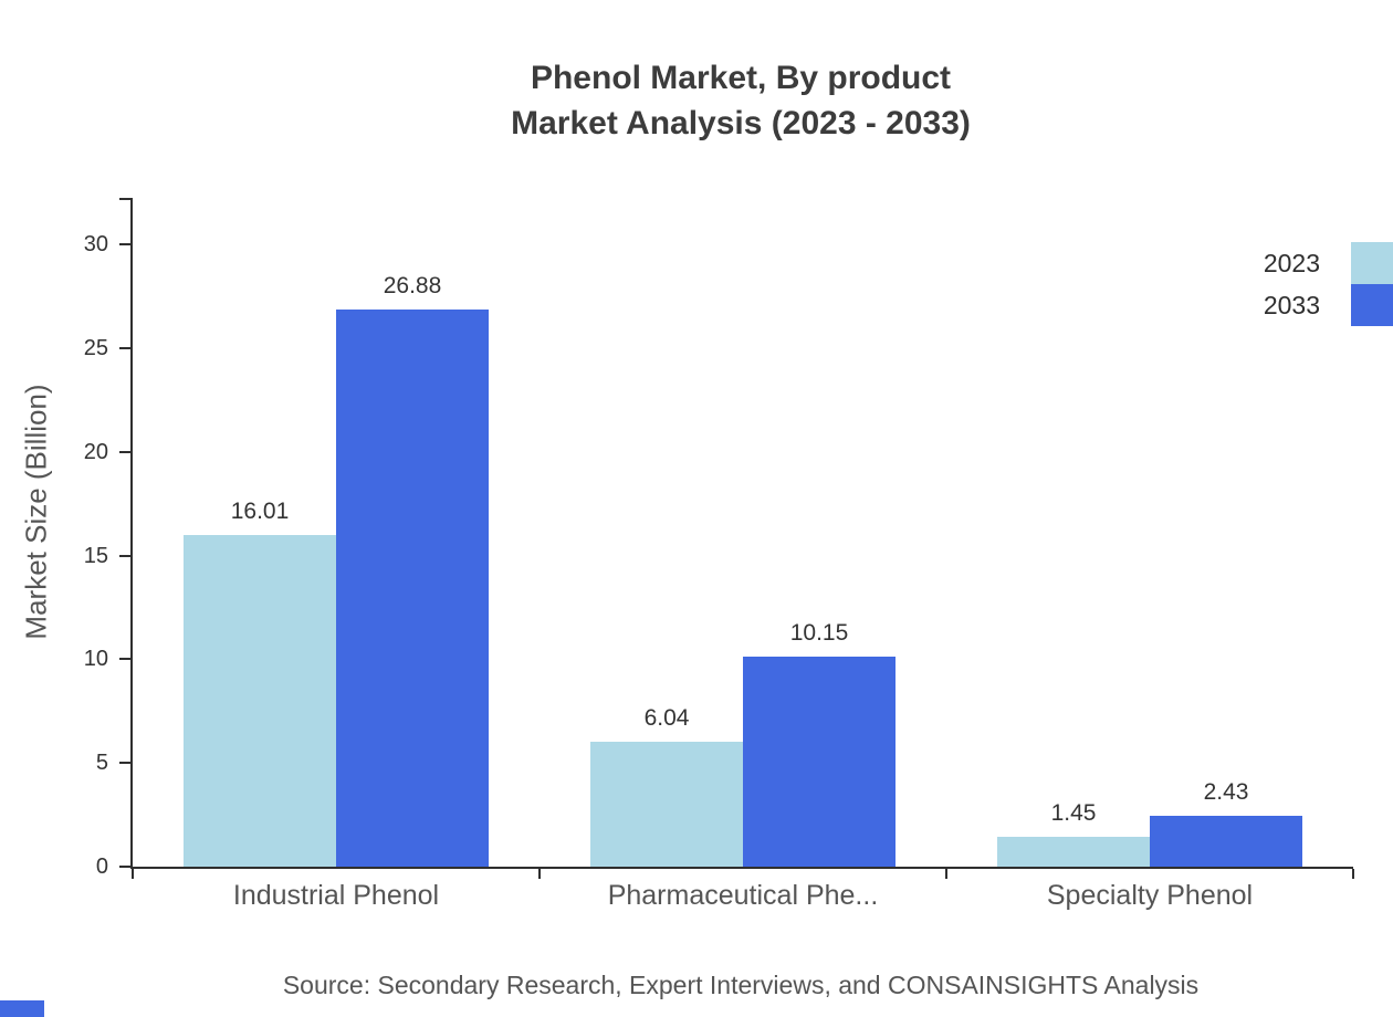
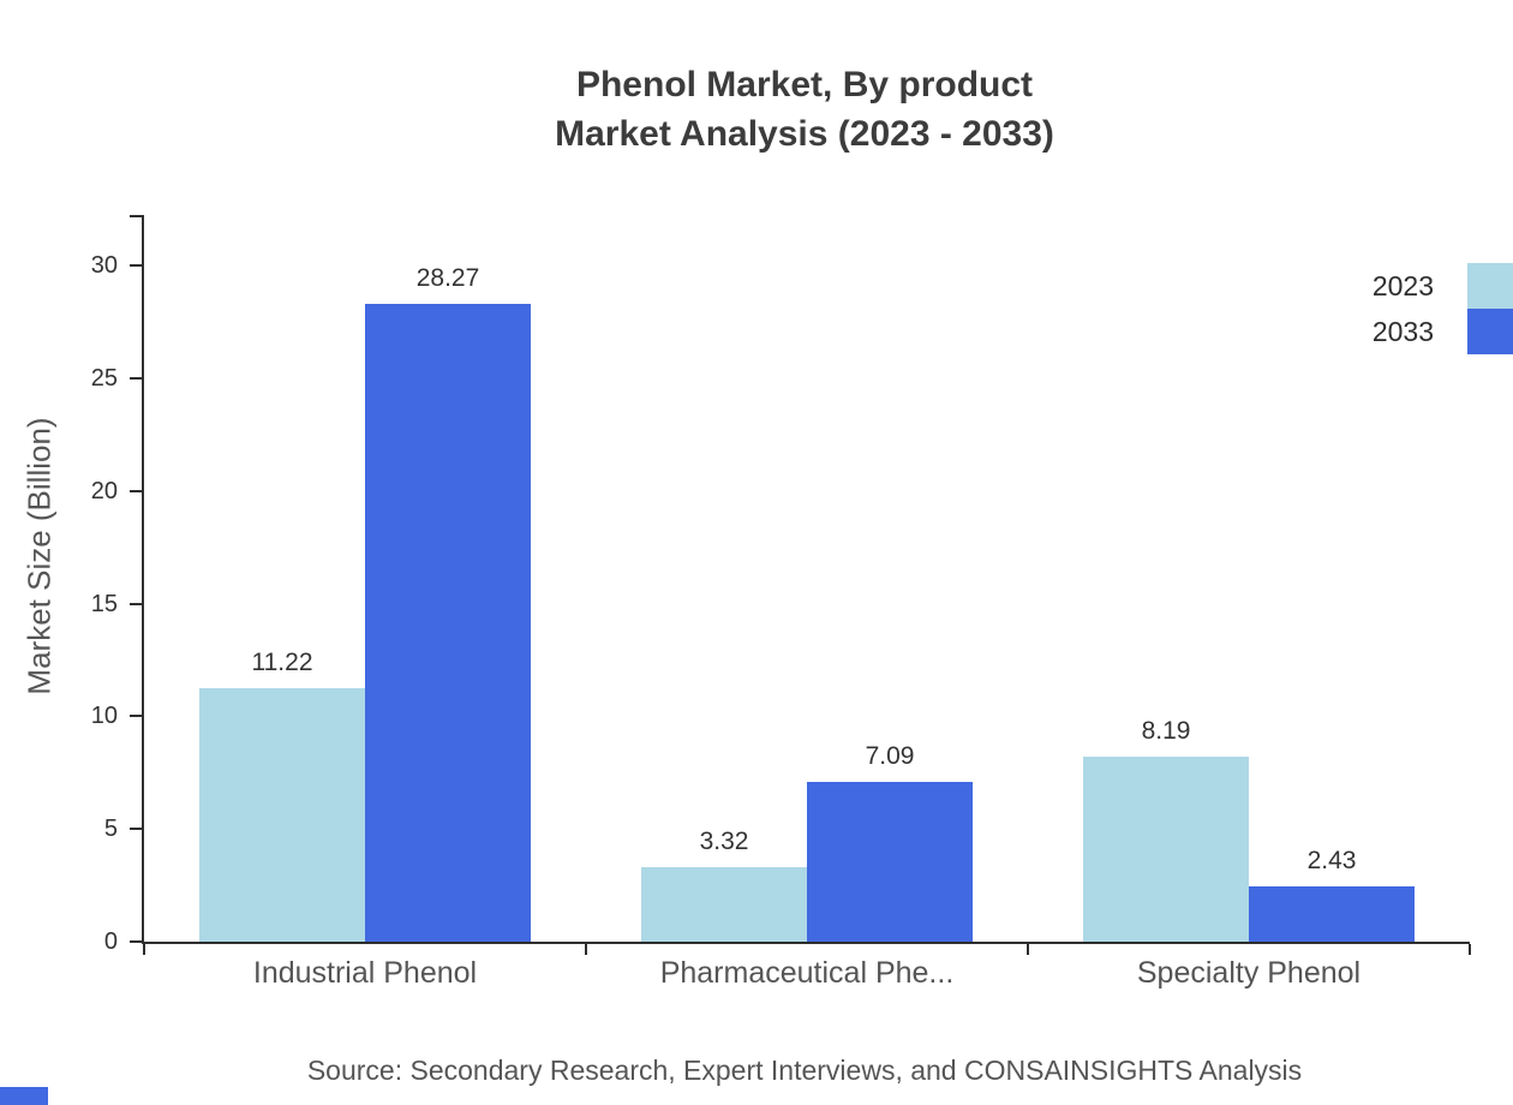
2023/Industrial Phenol: 16.01 -> 11.22
2033/Industrial Phenol: 26.88 -> 28.27
2023/Pharmaceutical Phe...: 6.04 -> 3.32
2033/Pharmaceutical Phe...: 10.15 -> 7.09
2023/Specialty Phenol: 1.45 -> 8.19
